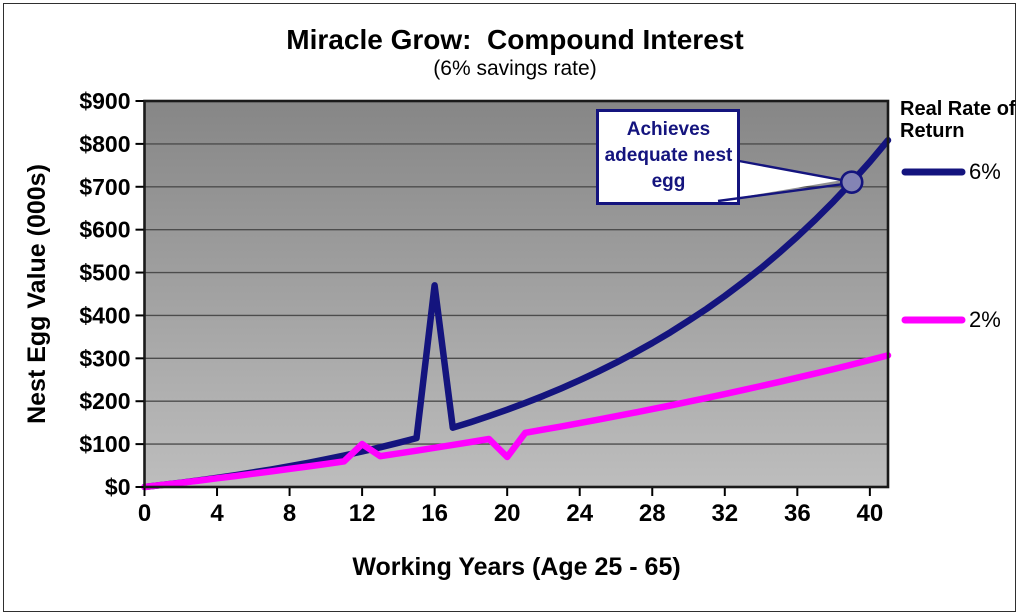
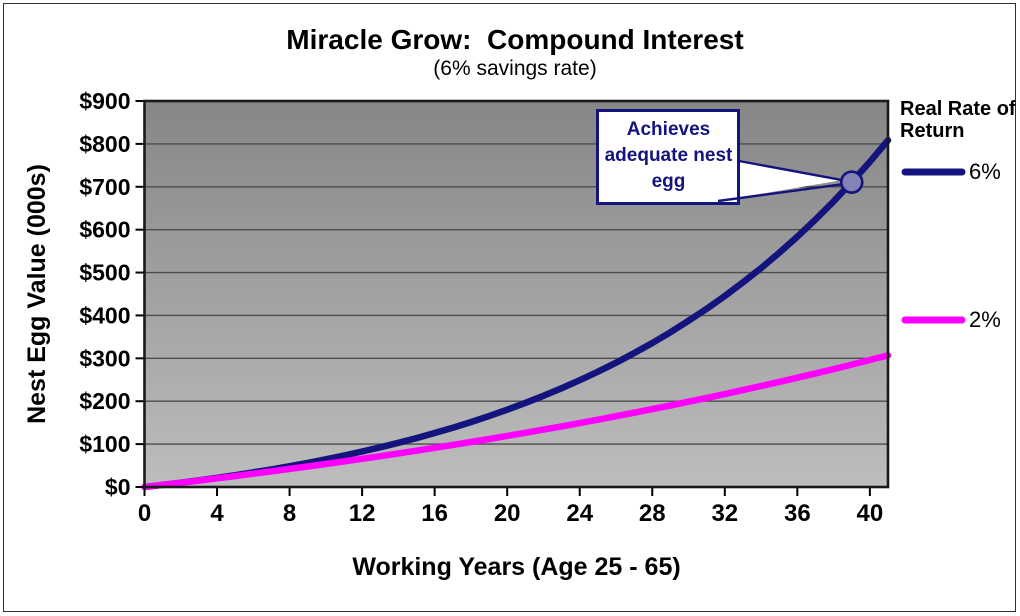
2%/12: $100 -> $70
6%/16: $470 -> $130
2%/20: $70 -> $120
